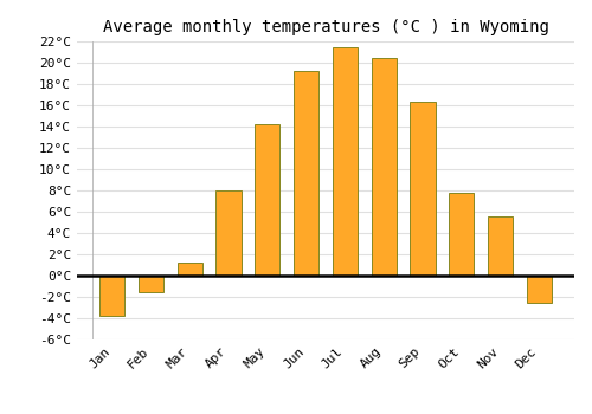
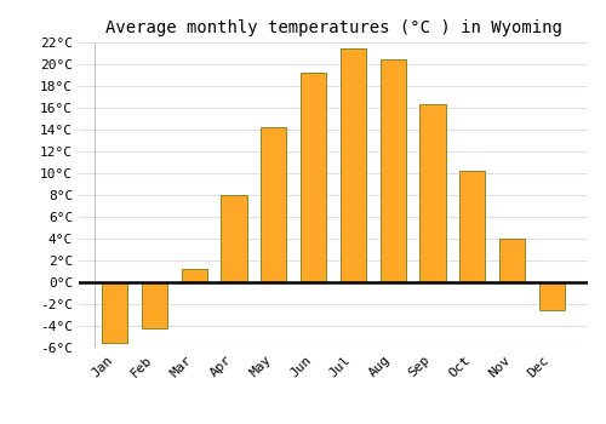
Jan: -3.8°C -> -5.5°C
Feb: -1.6°C -> -4.2°C
Oct: 7.8°C -> 10.2°C
Nov: 5.6°C -> 4.0°C
